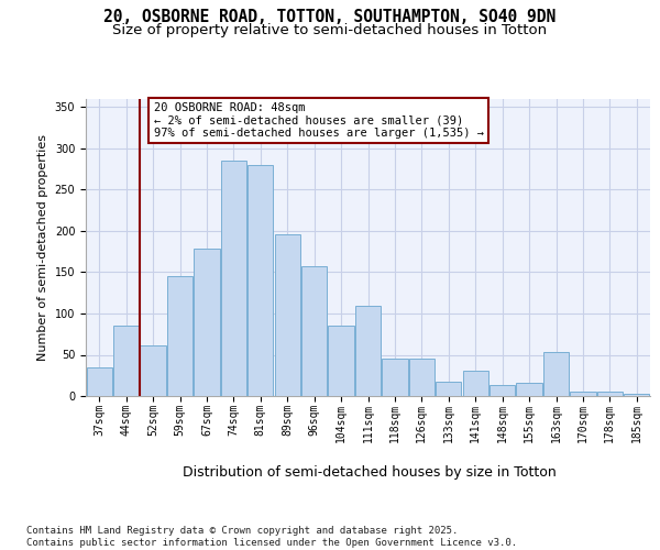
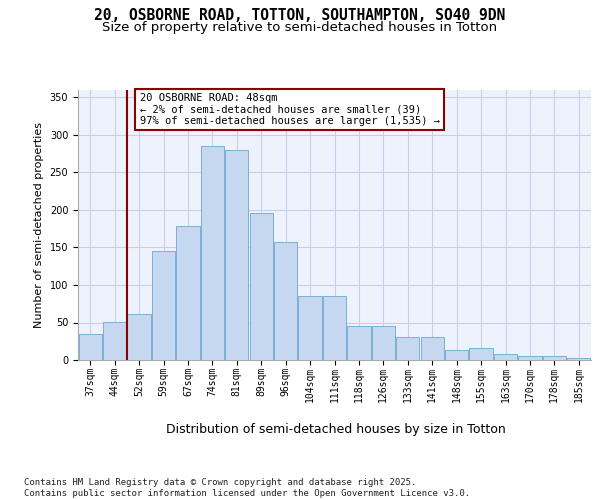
44sqm: 86 -> 51
111sqm: 110 -> 85
133sqm: 18 -> 31
163sqm: 54 -> 8
